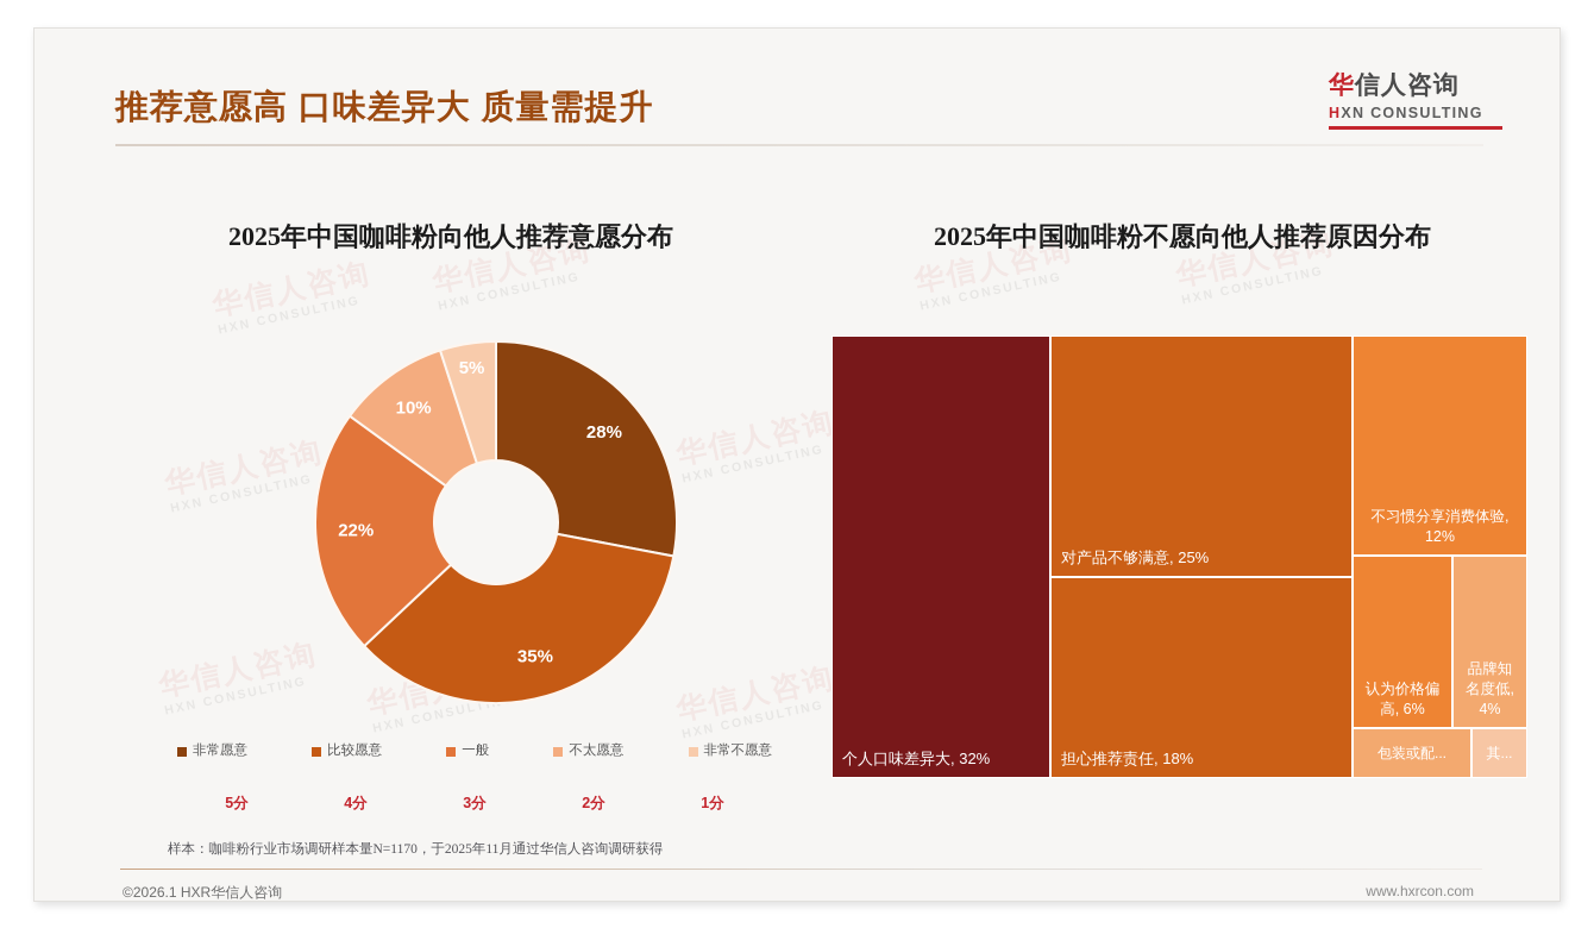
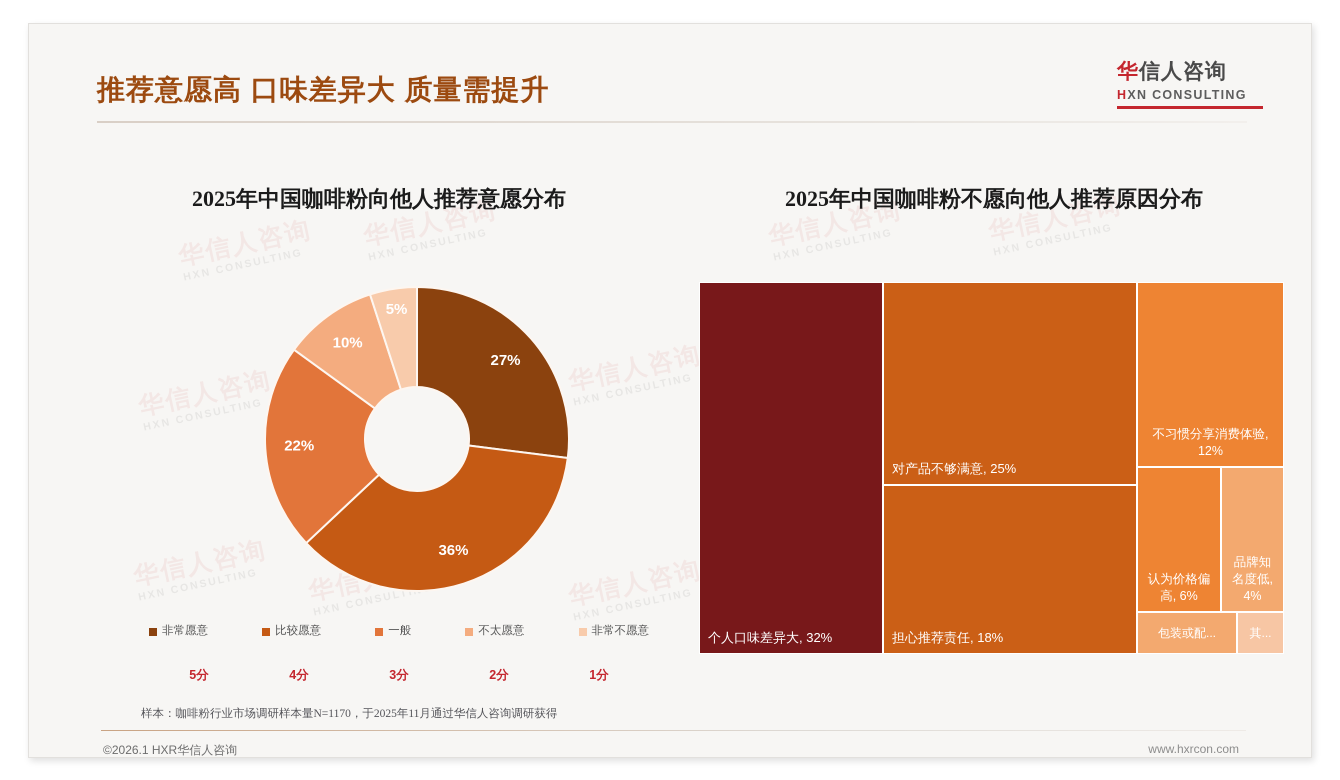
2025年中国咖啡粉向他人推荐意愿分布/非常愿意: 28% -> 27%
2025年中国咖啡粉向他人推荐意愿分布/比较愿意: 35% -> 36%
